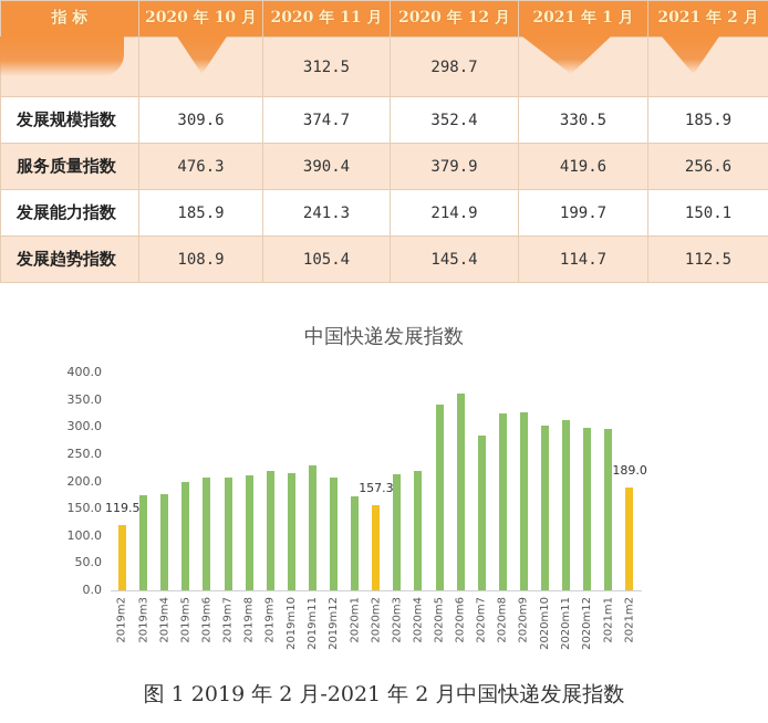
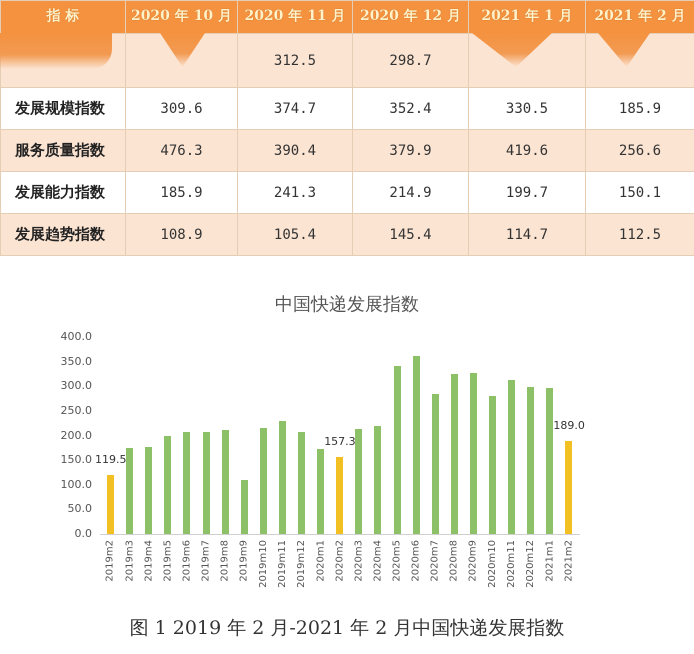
2019m9: 220 -> 110
2020m10: 300 -> 280
